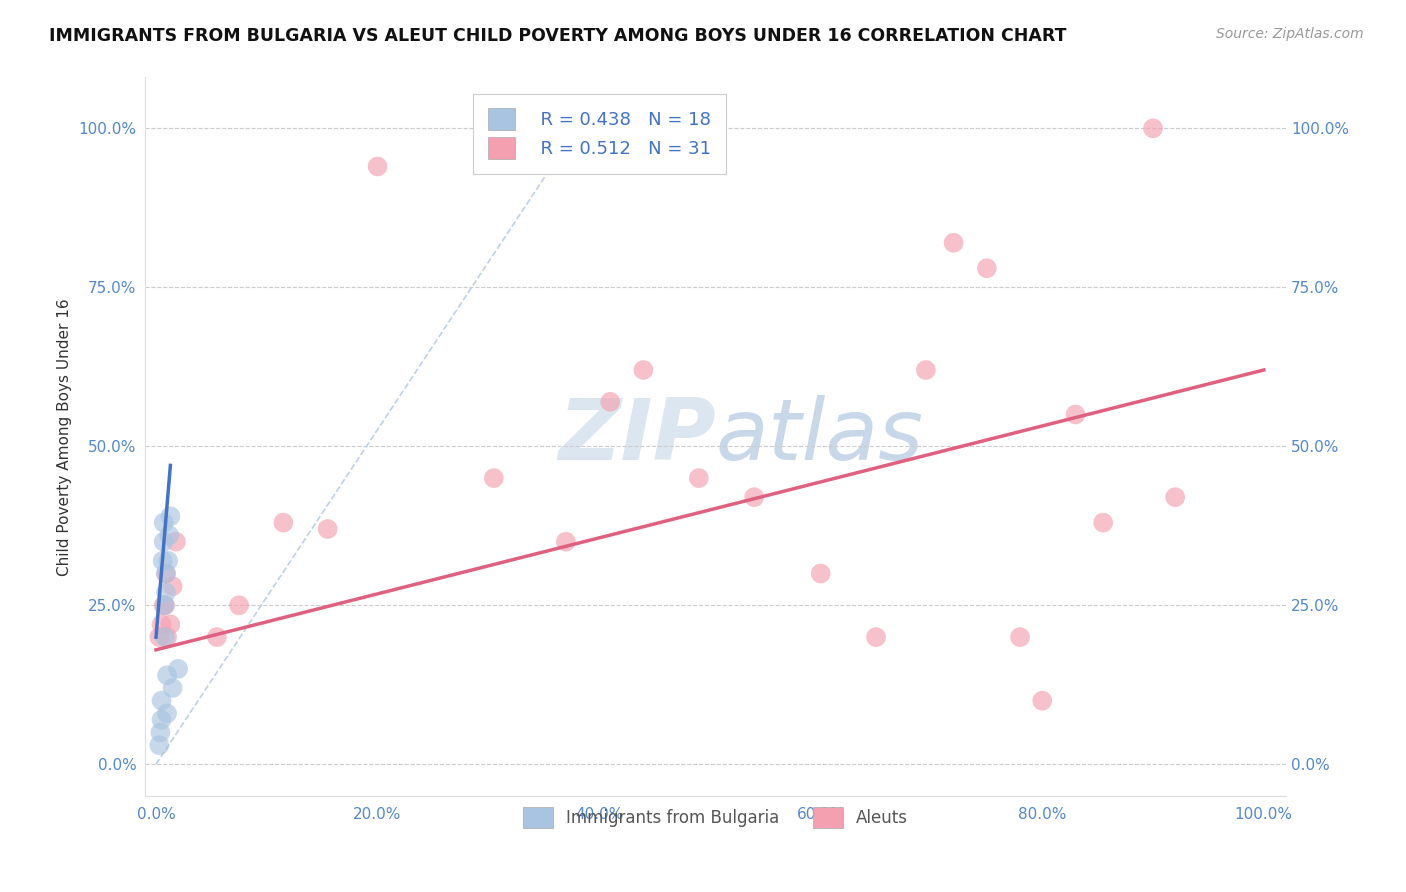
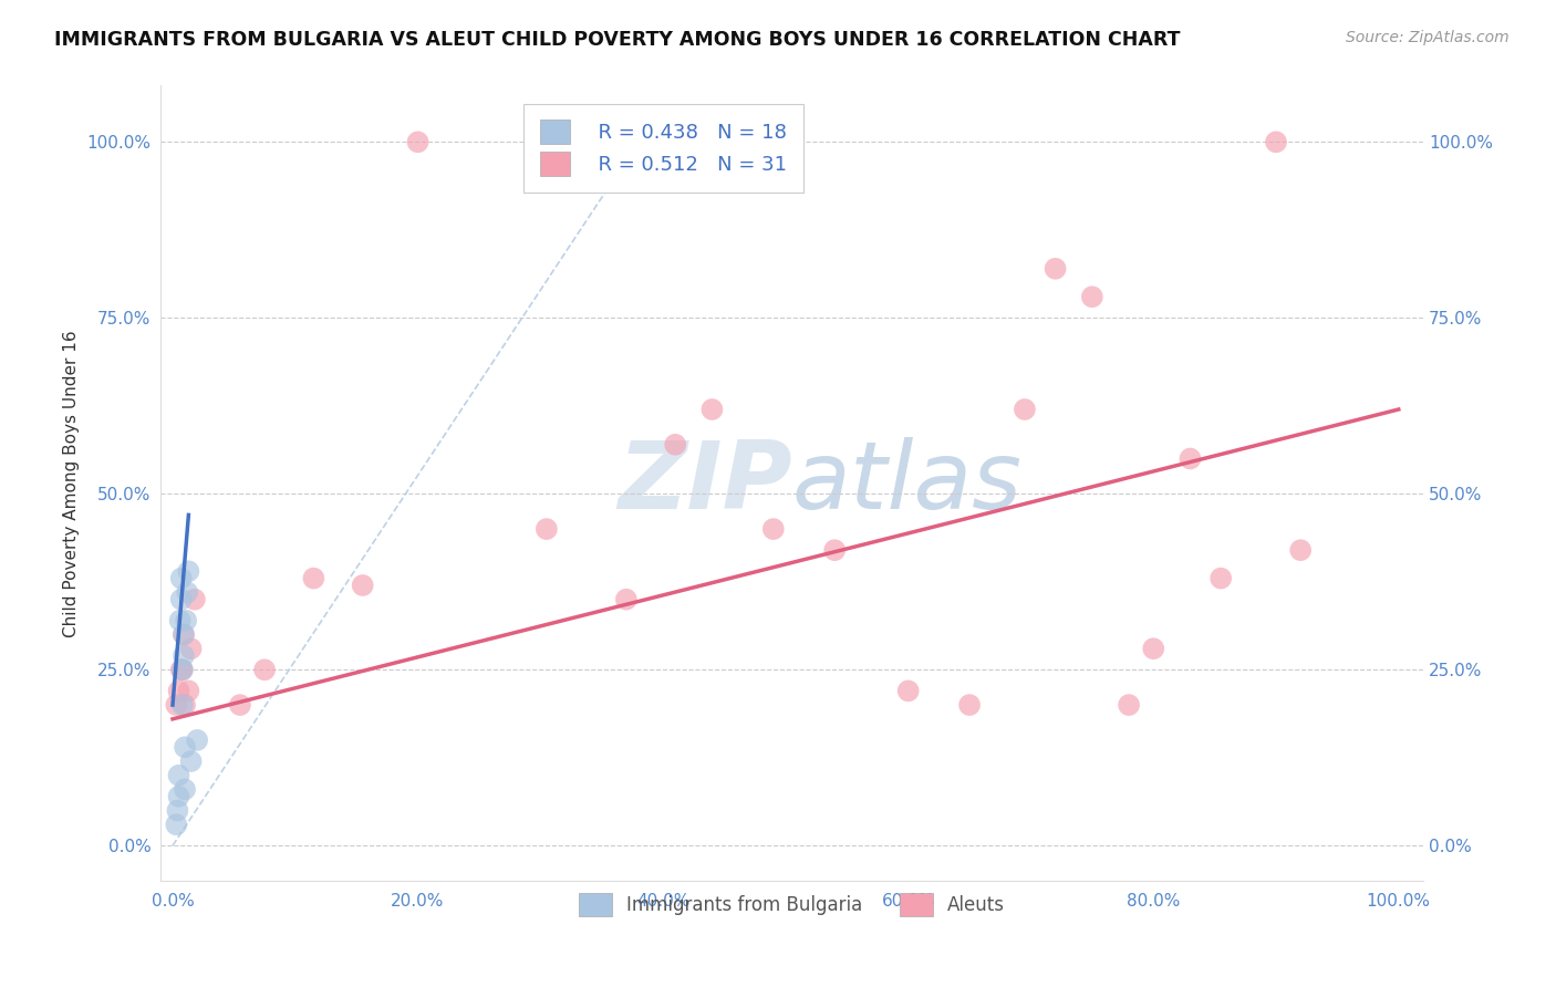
Aleuts/20.0%: 94% -> 100%
Aleuts/60.0%: 30% -> 22%
Aleuts/80.0%: 10% -> 28%
